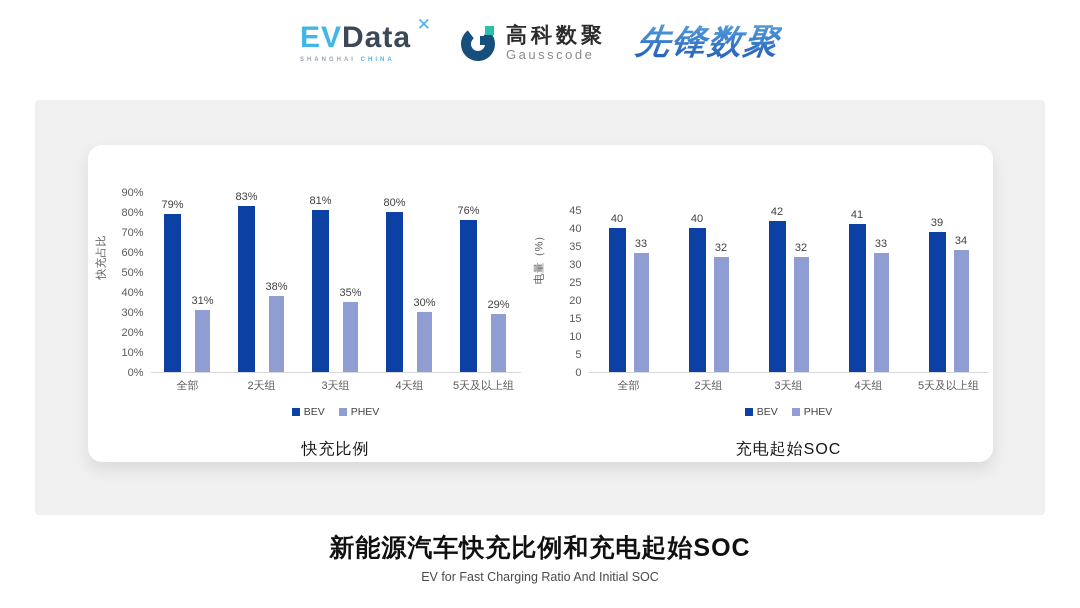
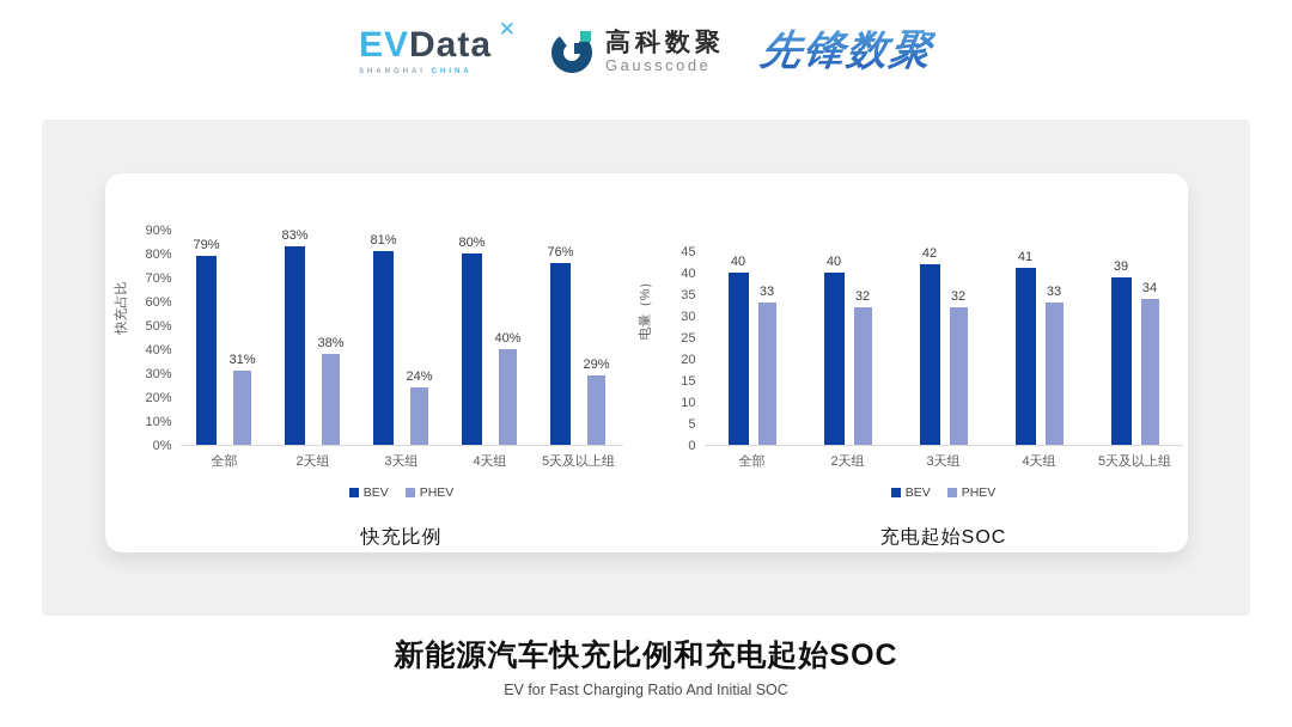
快充比例/PHEV/3天组: 35% -> 24%
快充比例/PHEV/4天组: 30% -> 40%
